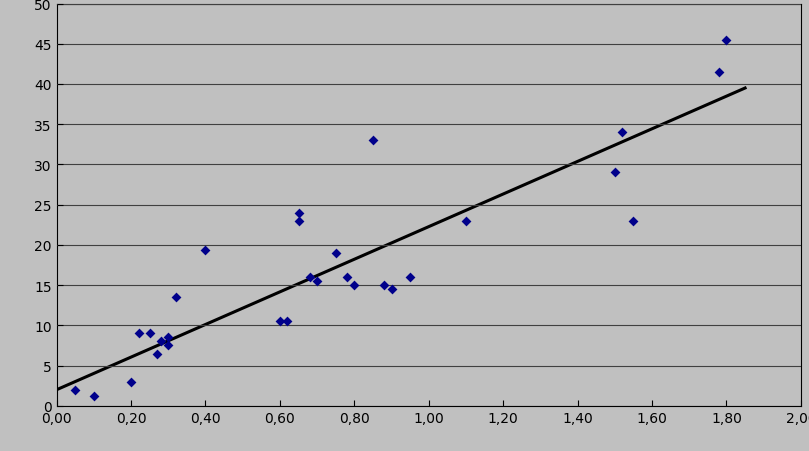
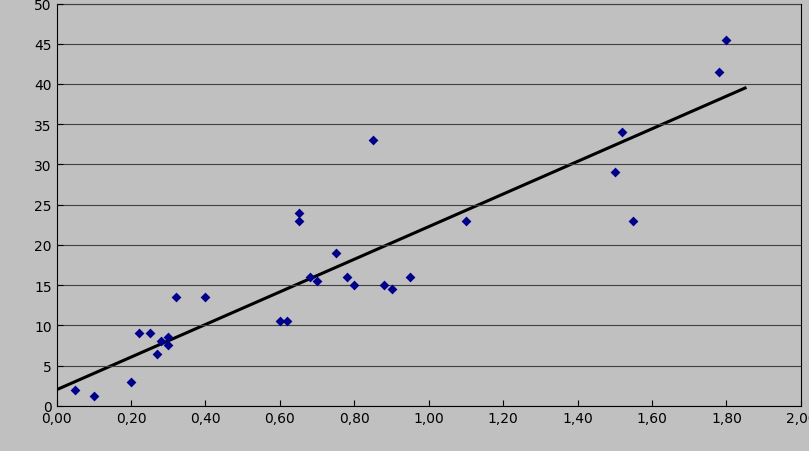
0,40: 19.4 -> 13.5
